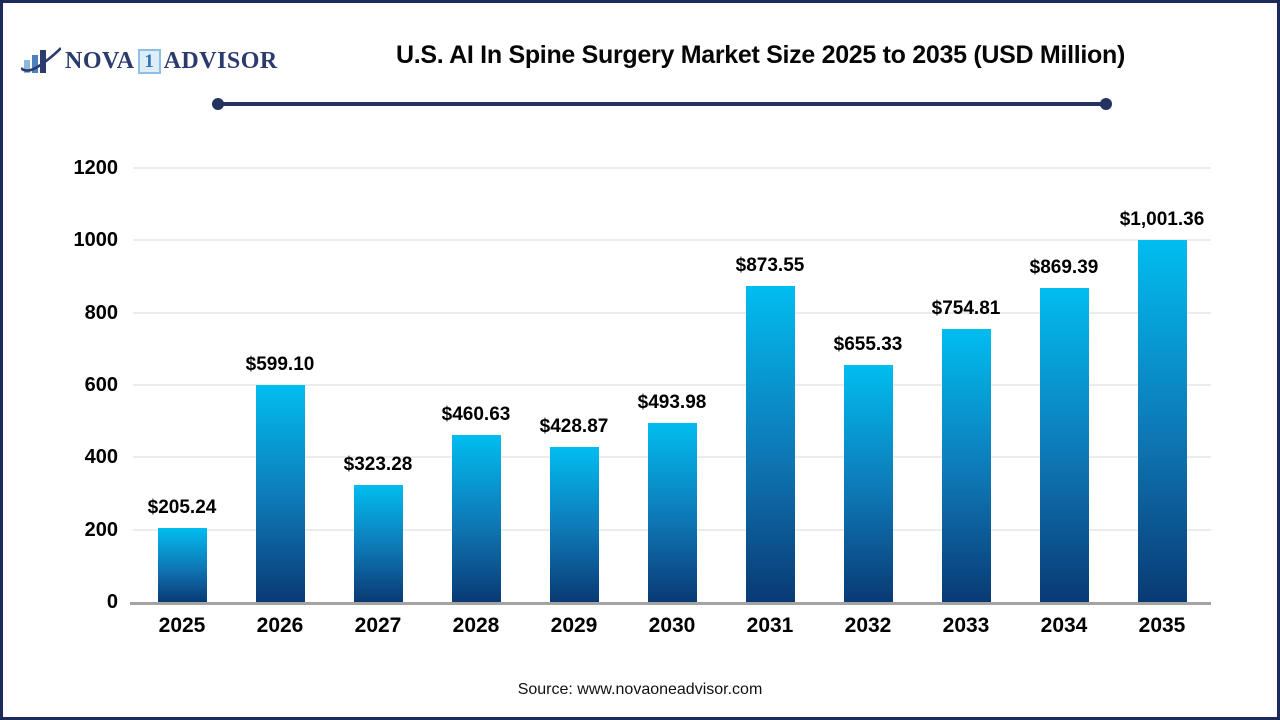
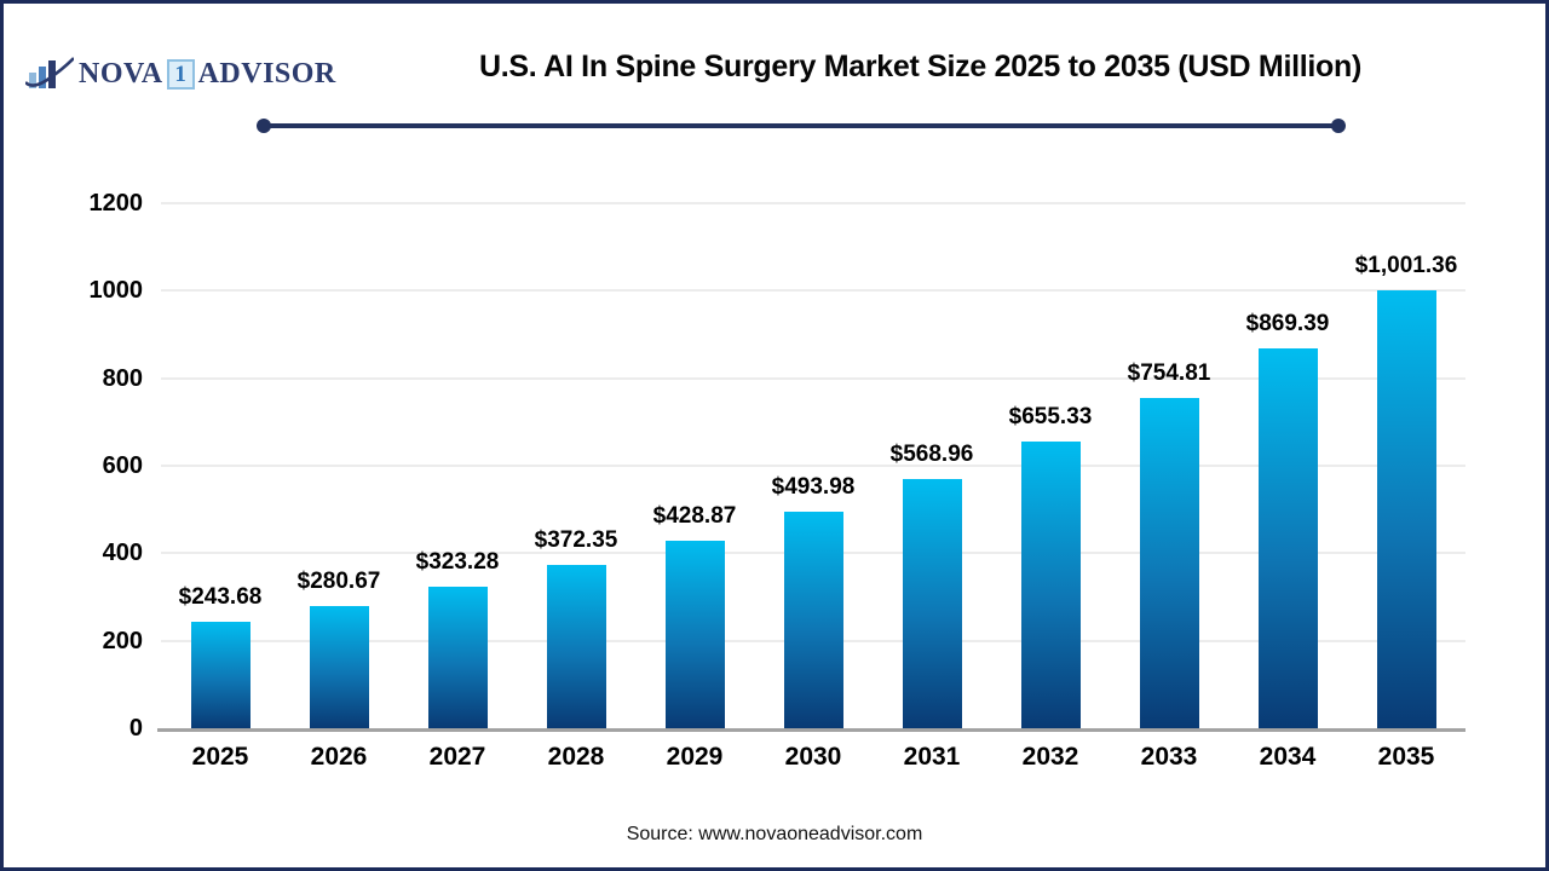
2025: $205.24 -> $243.68
2026: $599.10 -> $280.67
2028: $460.63 -> $372.35
2031: $873.55 -> $568.96
